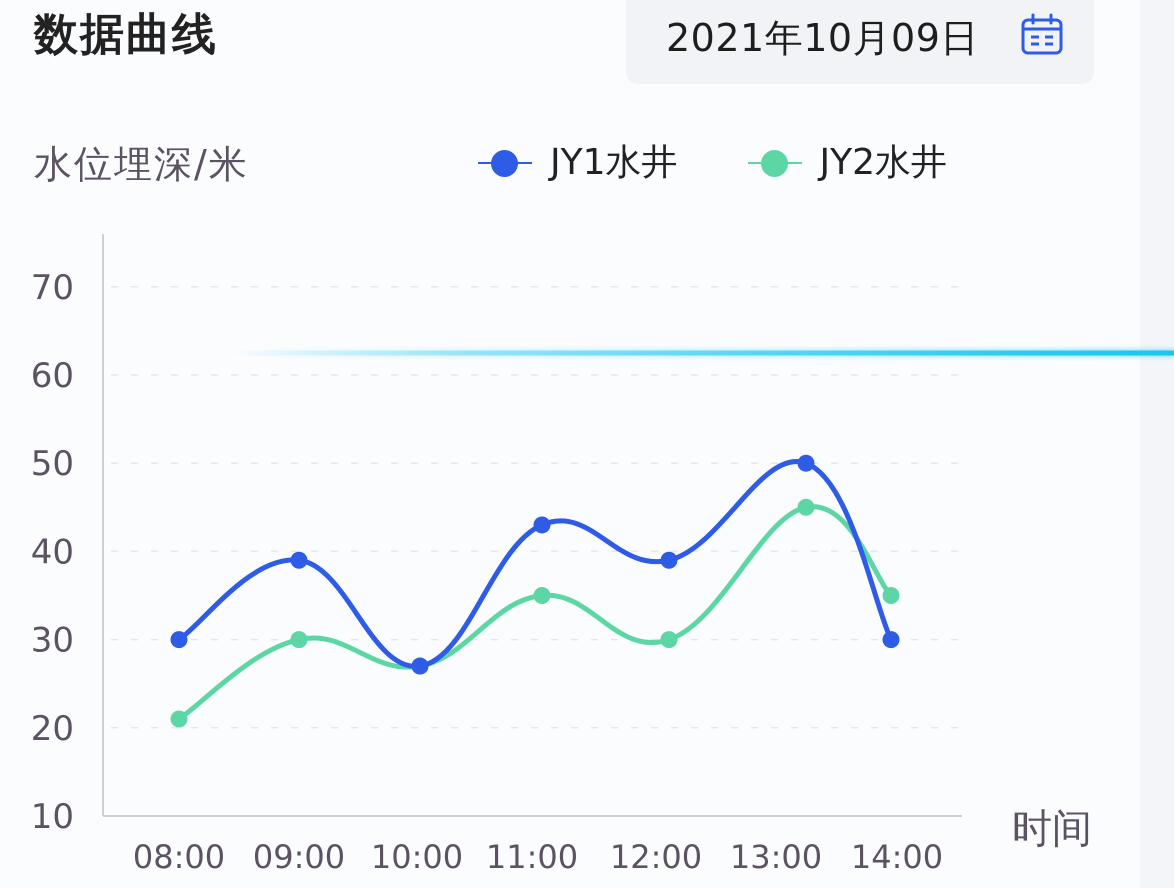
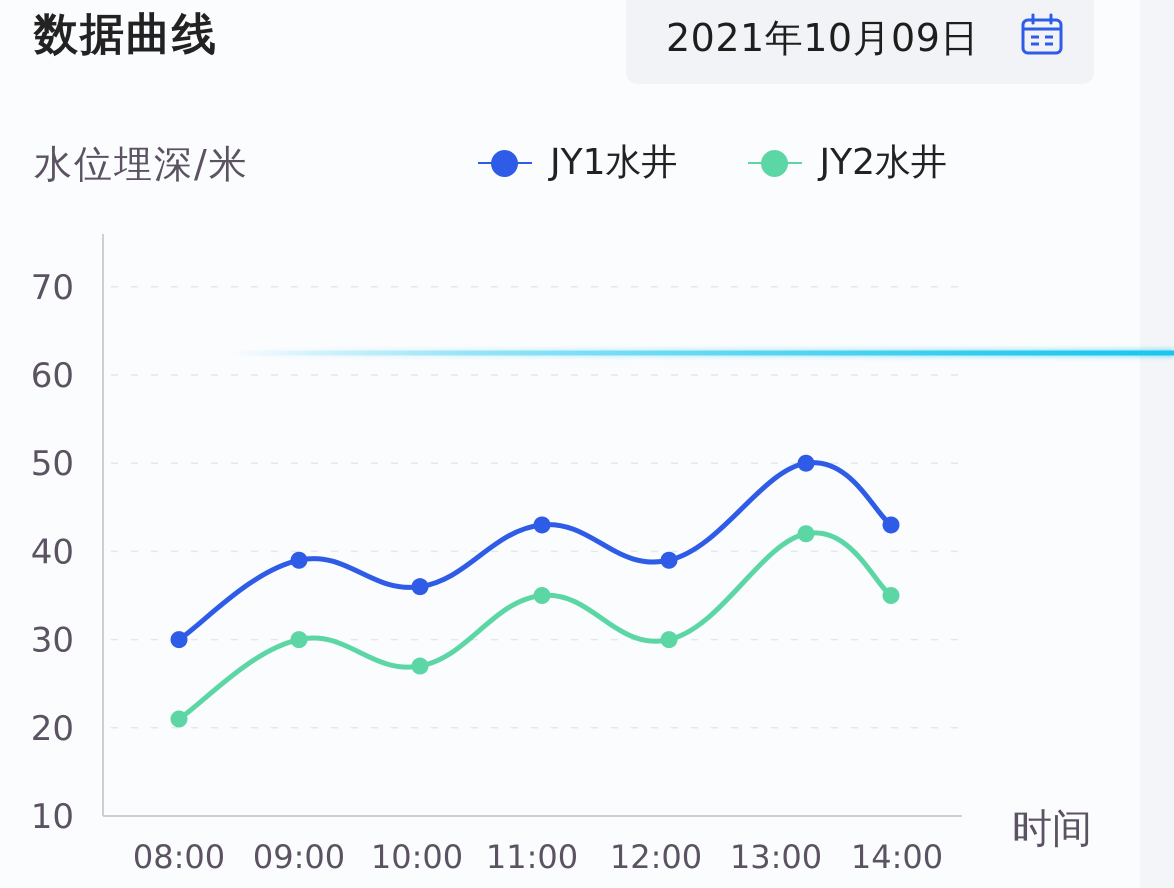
JY1水井/10:00: 27 -> 36
JY2水井/13:00: 45 -> 42
JY1水井/14:00: 30 -> 43
